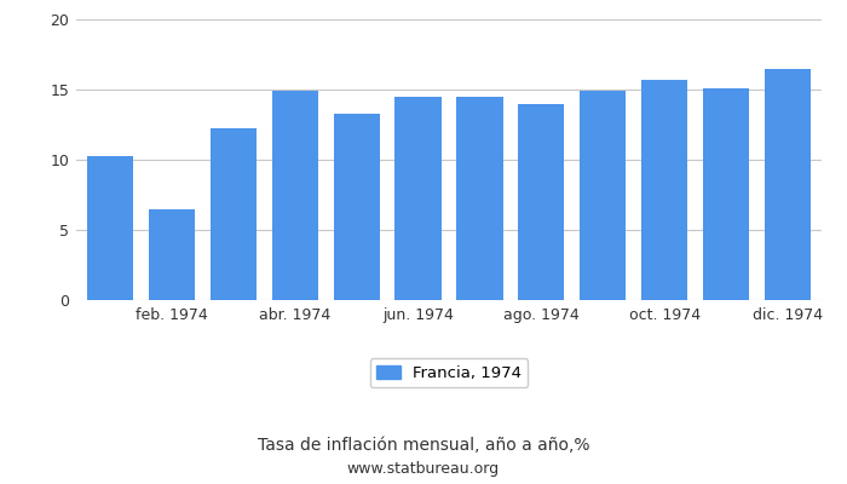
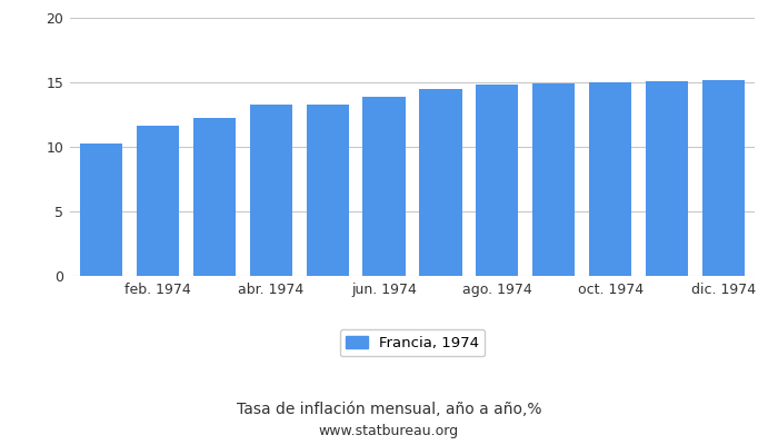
feb. 1974: 6.5 -> 11.6
abr. 1974: 14.9 -> 13.3
jun. 1974: 14.5 -> 13.9
ago. 1974: 14.0 -> 14.8
oct. 1974: 15.7 -> 15.0
dic. 1974: 16.5 -> 15.2
